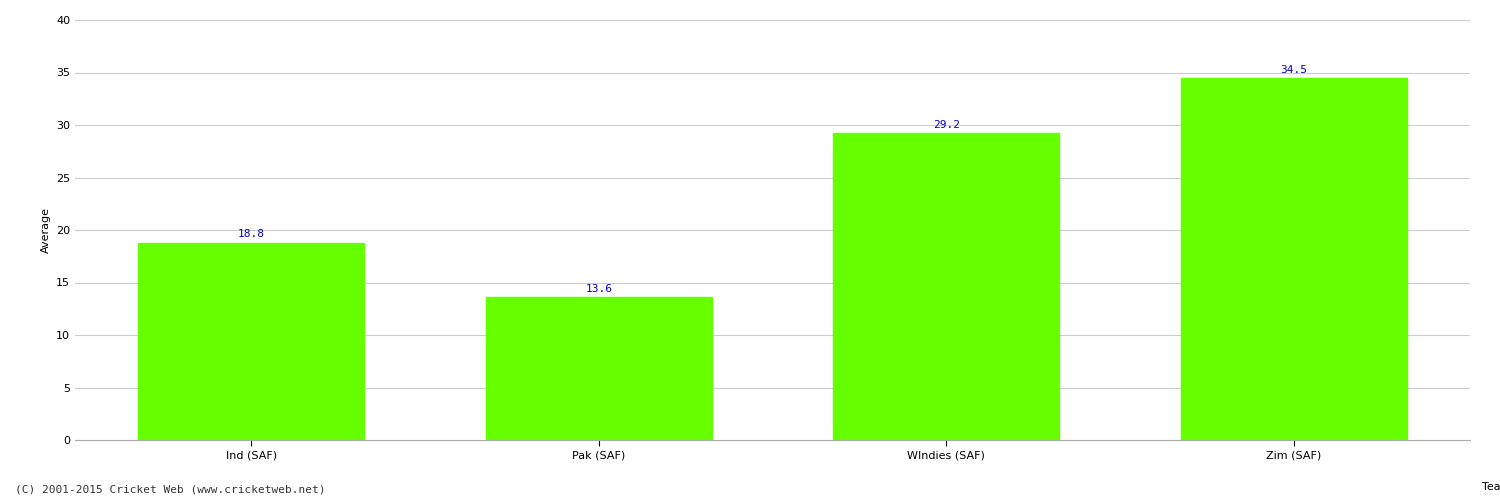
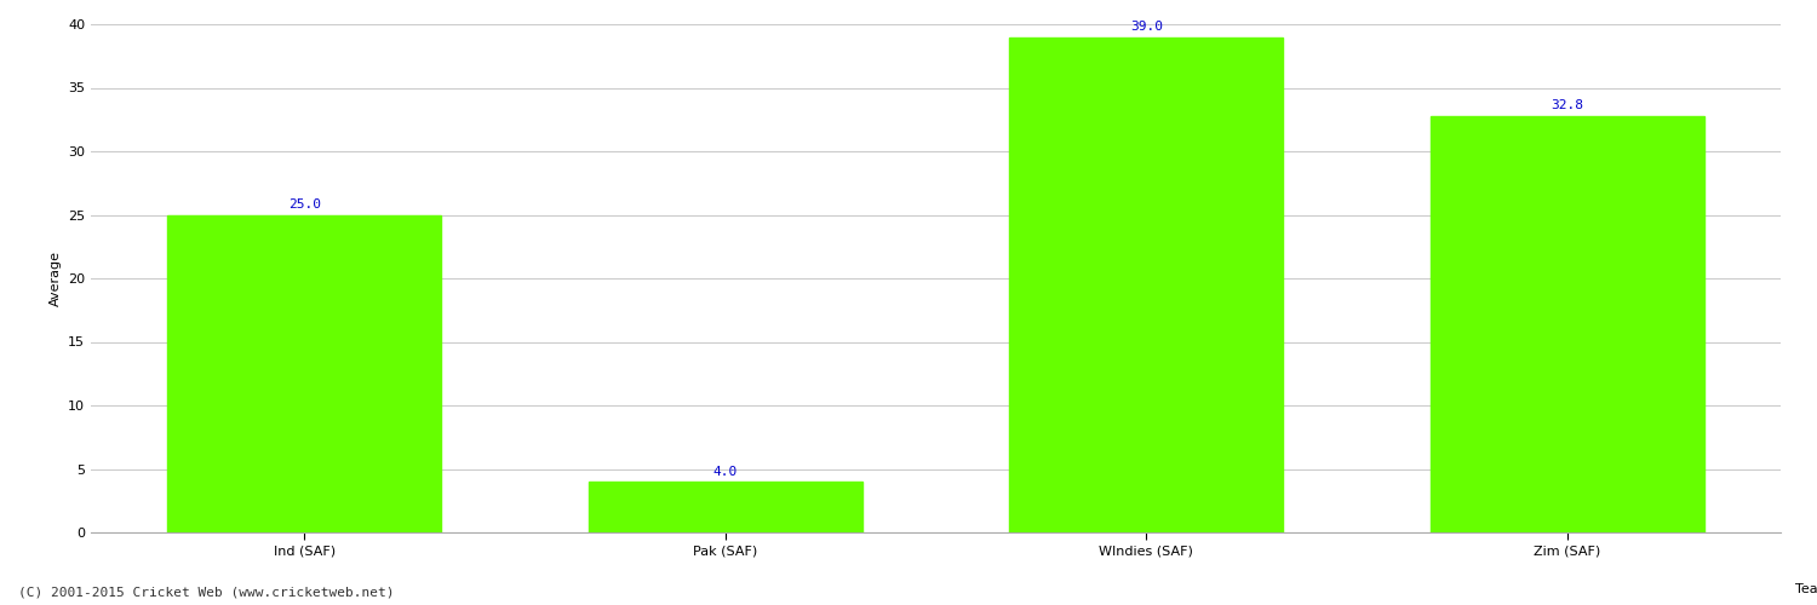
Ind (SAF): 18.8 -> 25.0
Pak (SAF): 13.6 -> 4.0
WIndies (SAF): 29.2 -> 39.0
Zim (SAF): 34.5 -> 32.8
